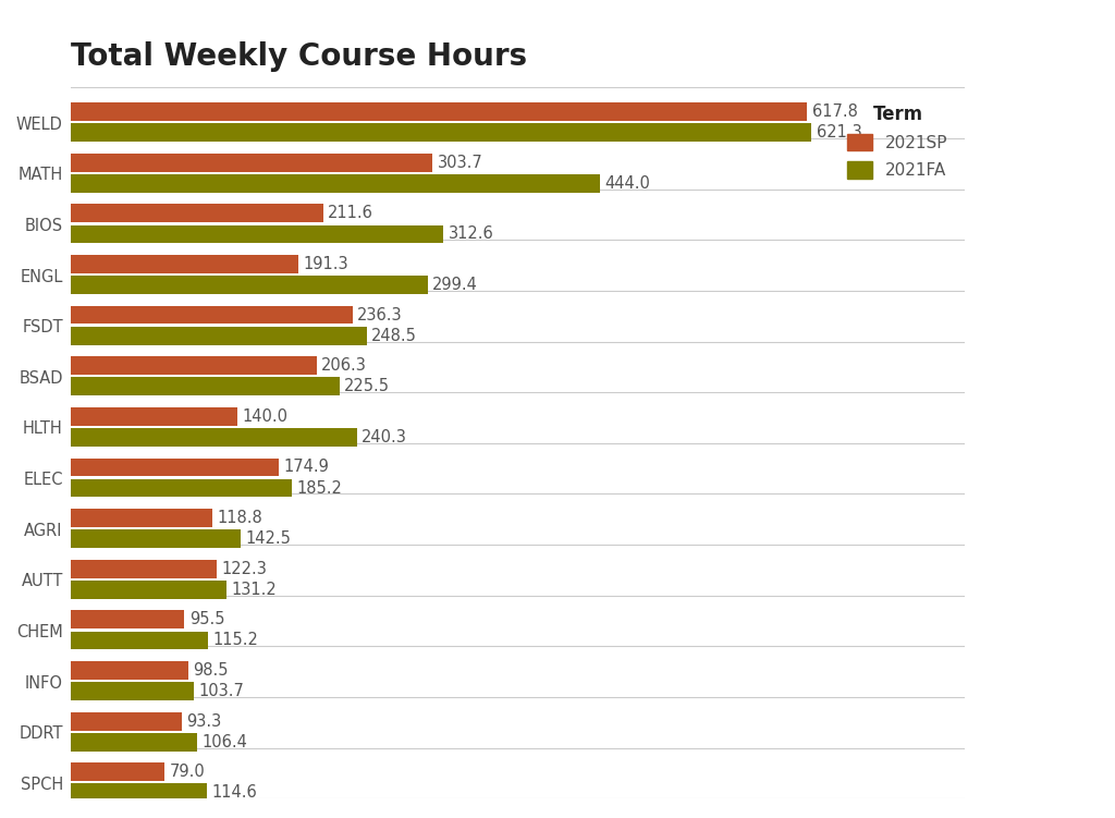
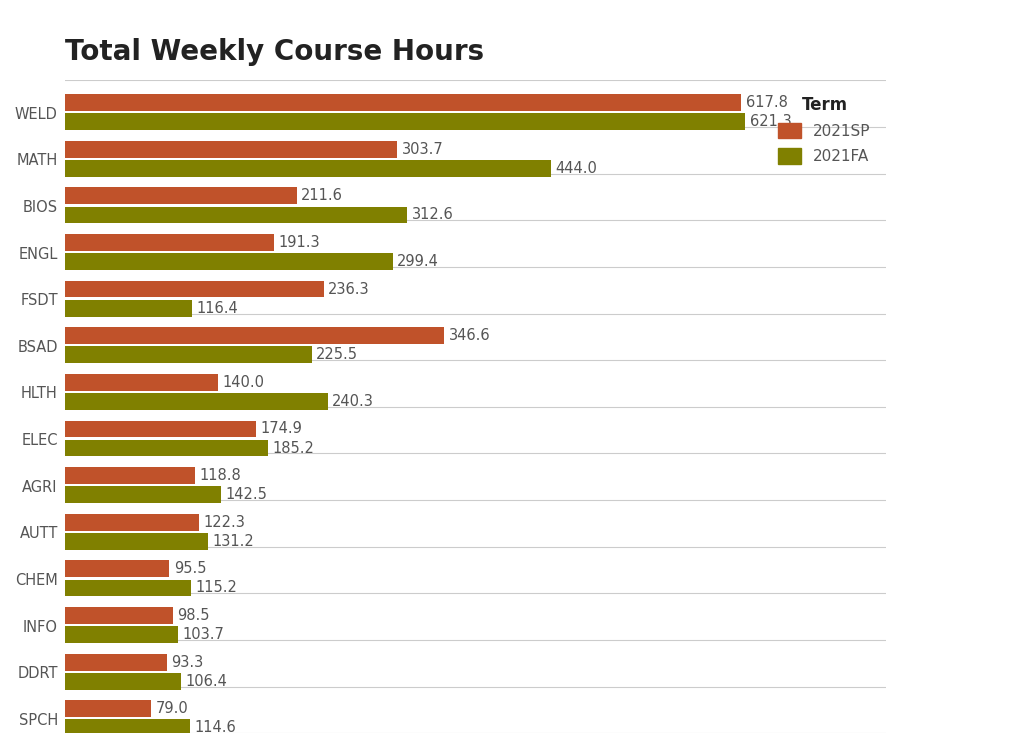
2021FA/FSDT: 248.5 -> 116.4
2021SP/BSAD: 206.3 -> 346.6
